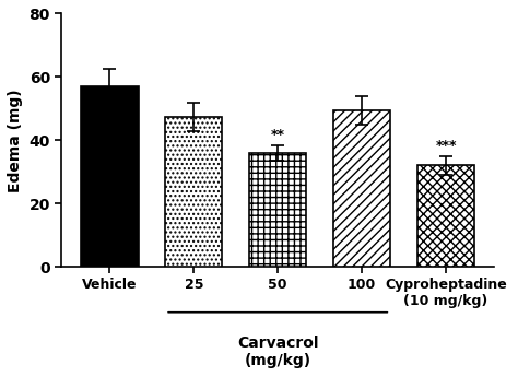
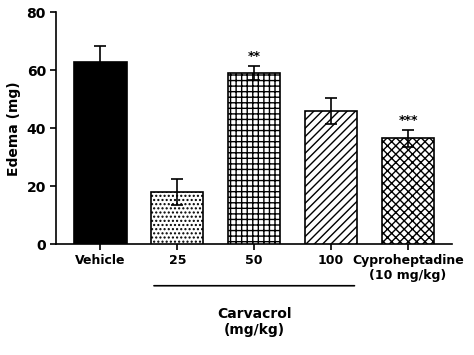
Vehicle: 57.0 -> 63.0
25: 47.5 -> 18.0
50: 36.0 -> 59.0
100: 49.5 -> 46.0
Cyproheptadine (10 mg/kg): 32.0 -> 36.5
